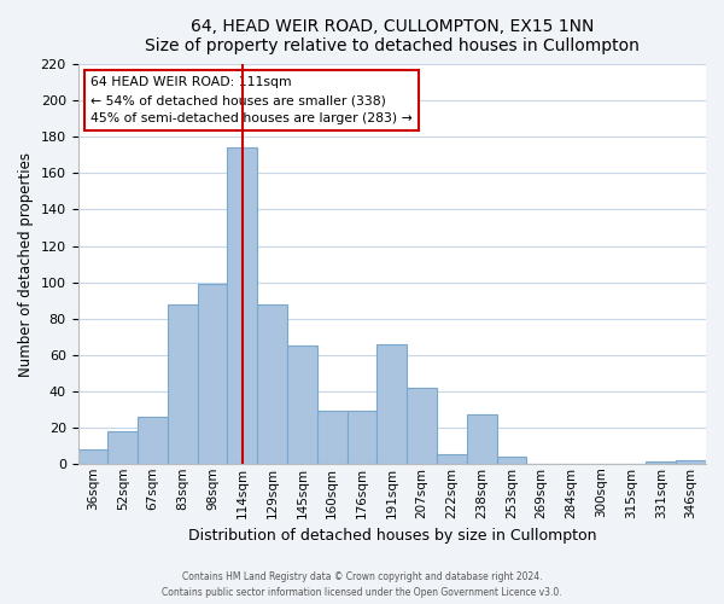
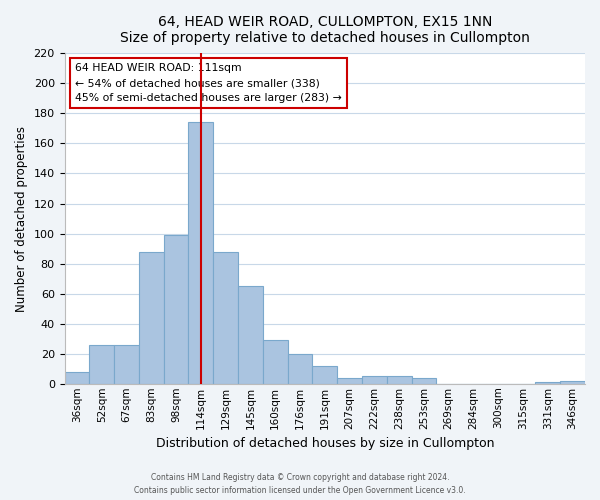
52sqm: 18 -> 26
176sqm: 29 -> 20
191sqm: 66 -> 12
207sqm: 42 -> 4
238sqm: 27 -> 5
